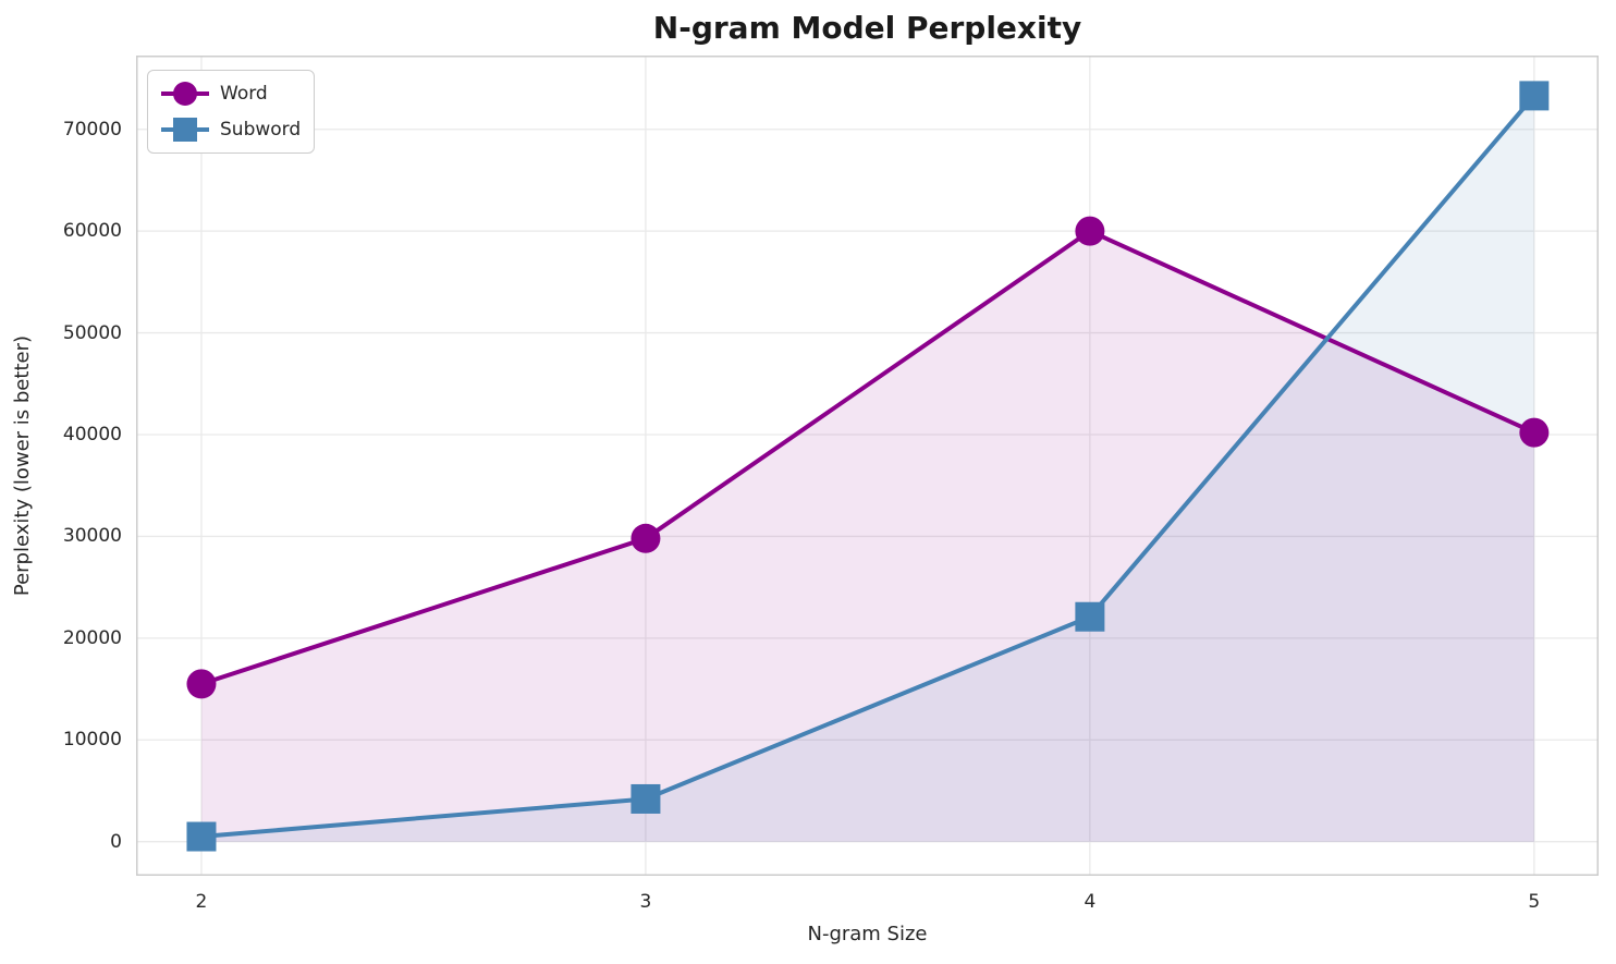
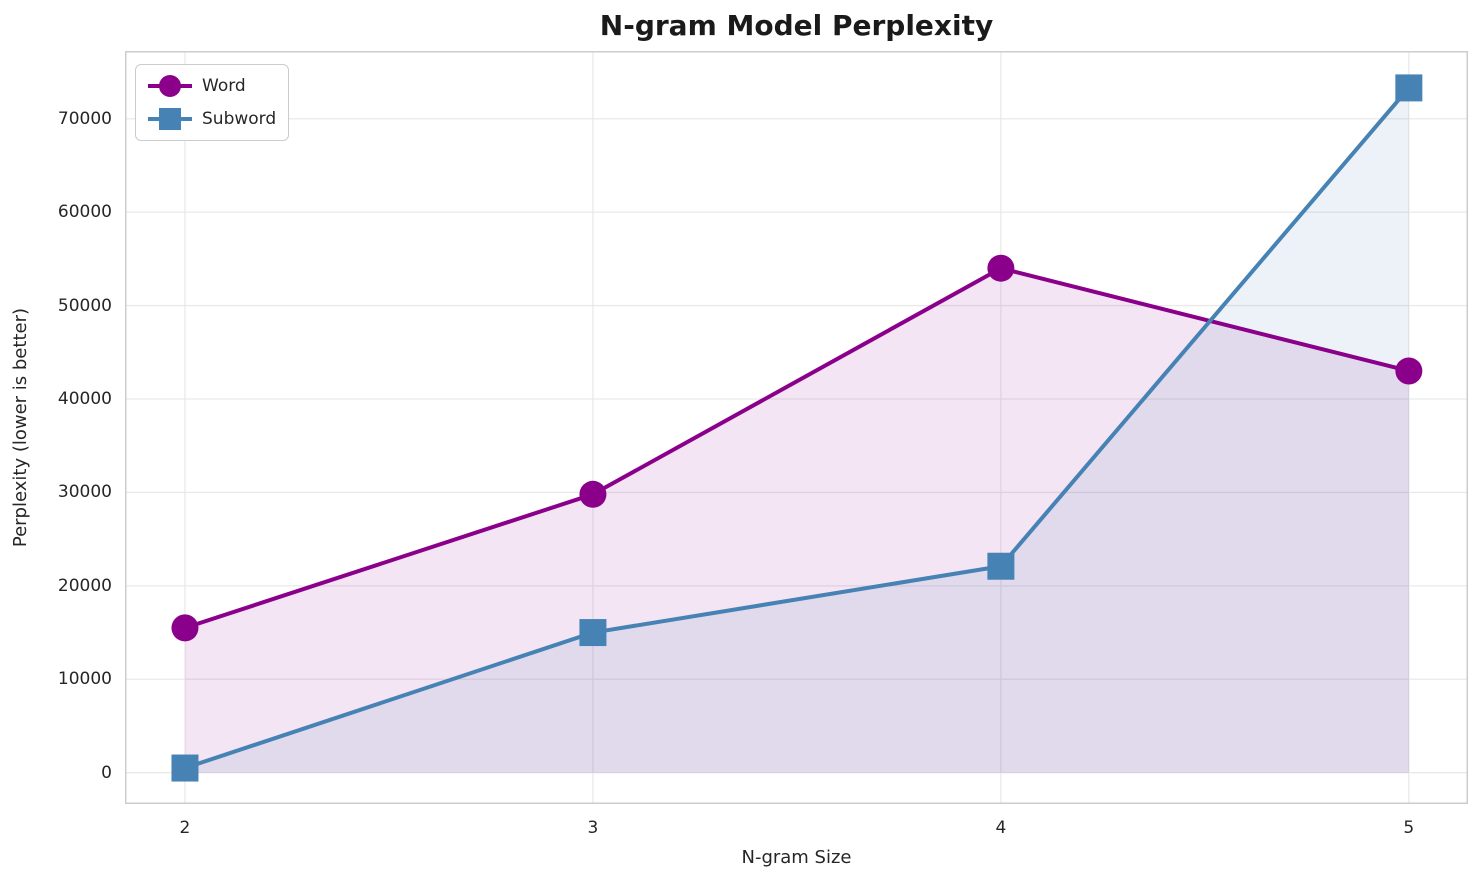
Subword/3: 4000 -> 15000
Word/4: 60000 -> 54000
Word/5: 40000 -> 43000
